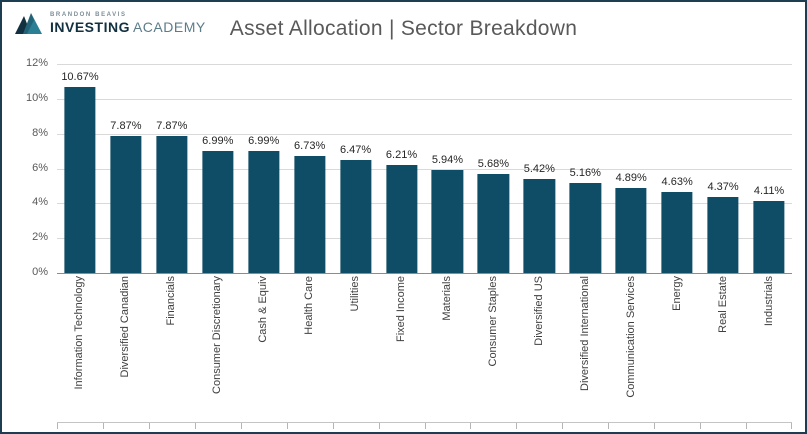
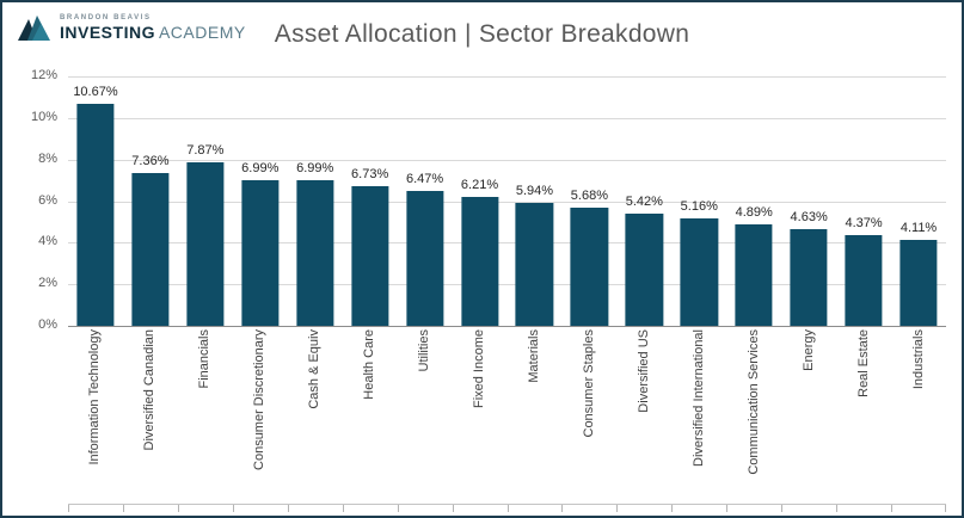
Diversified Canadian: 7.87% -> 7.36%
